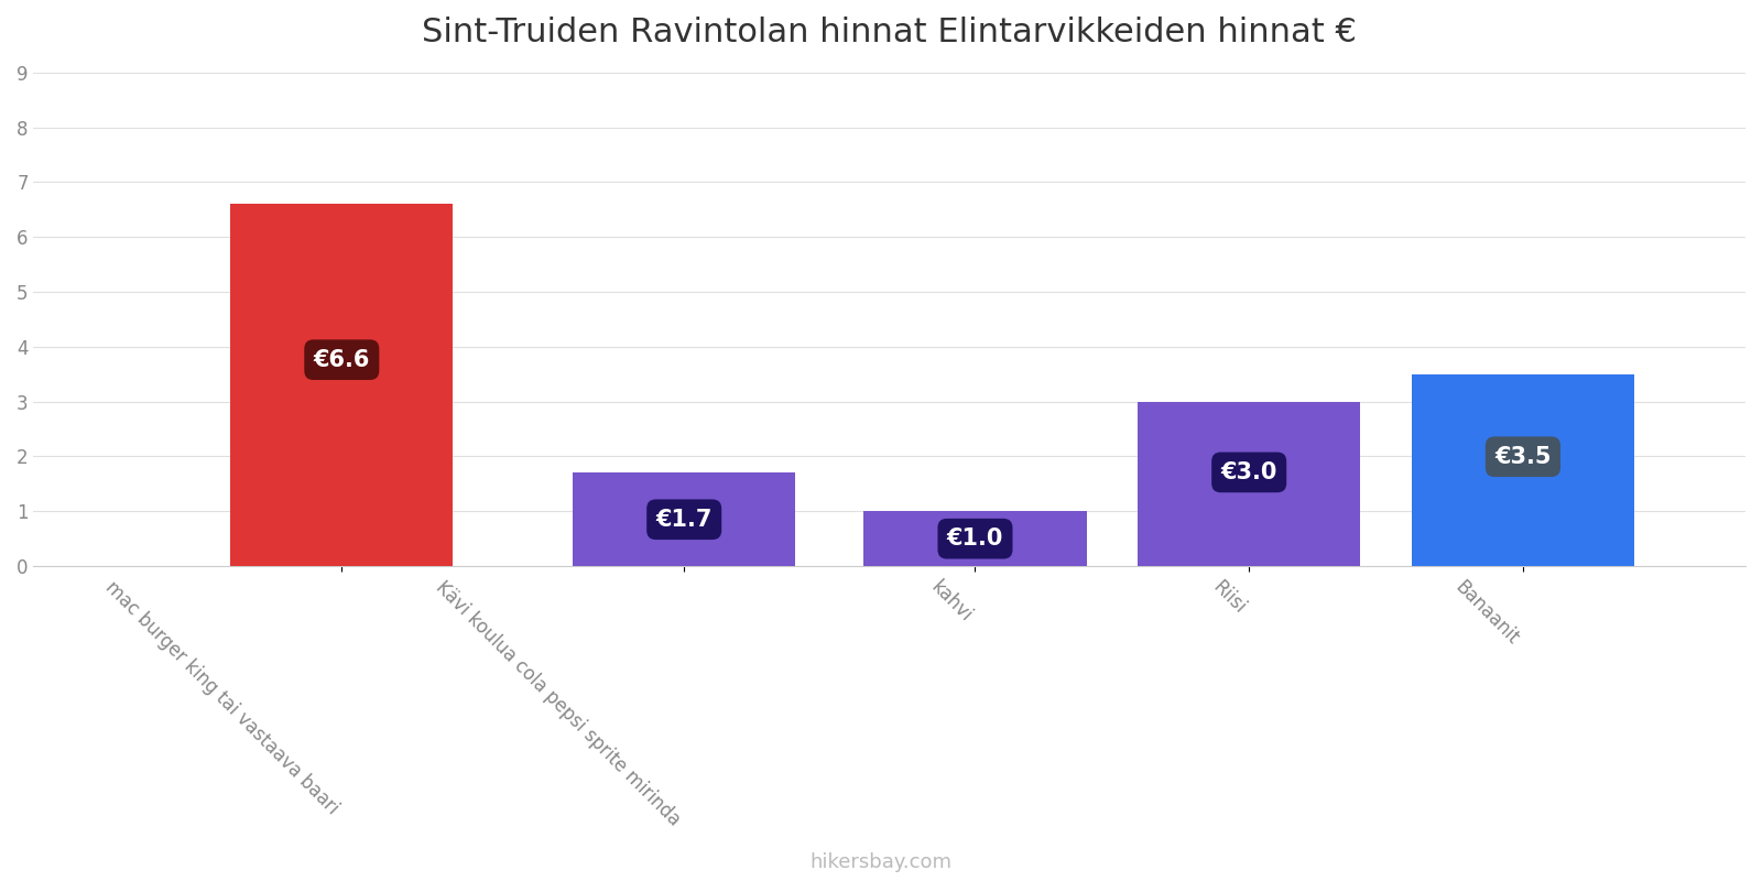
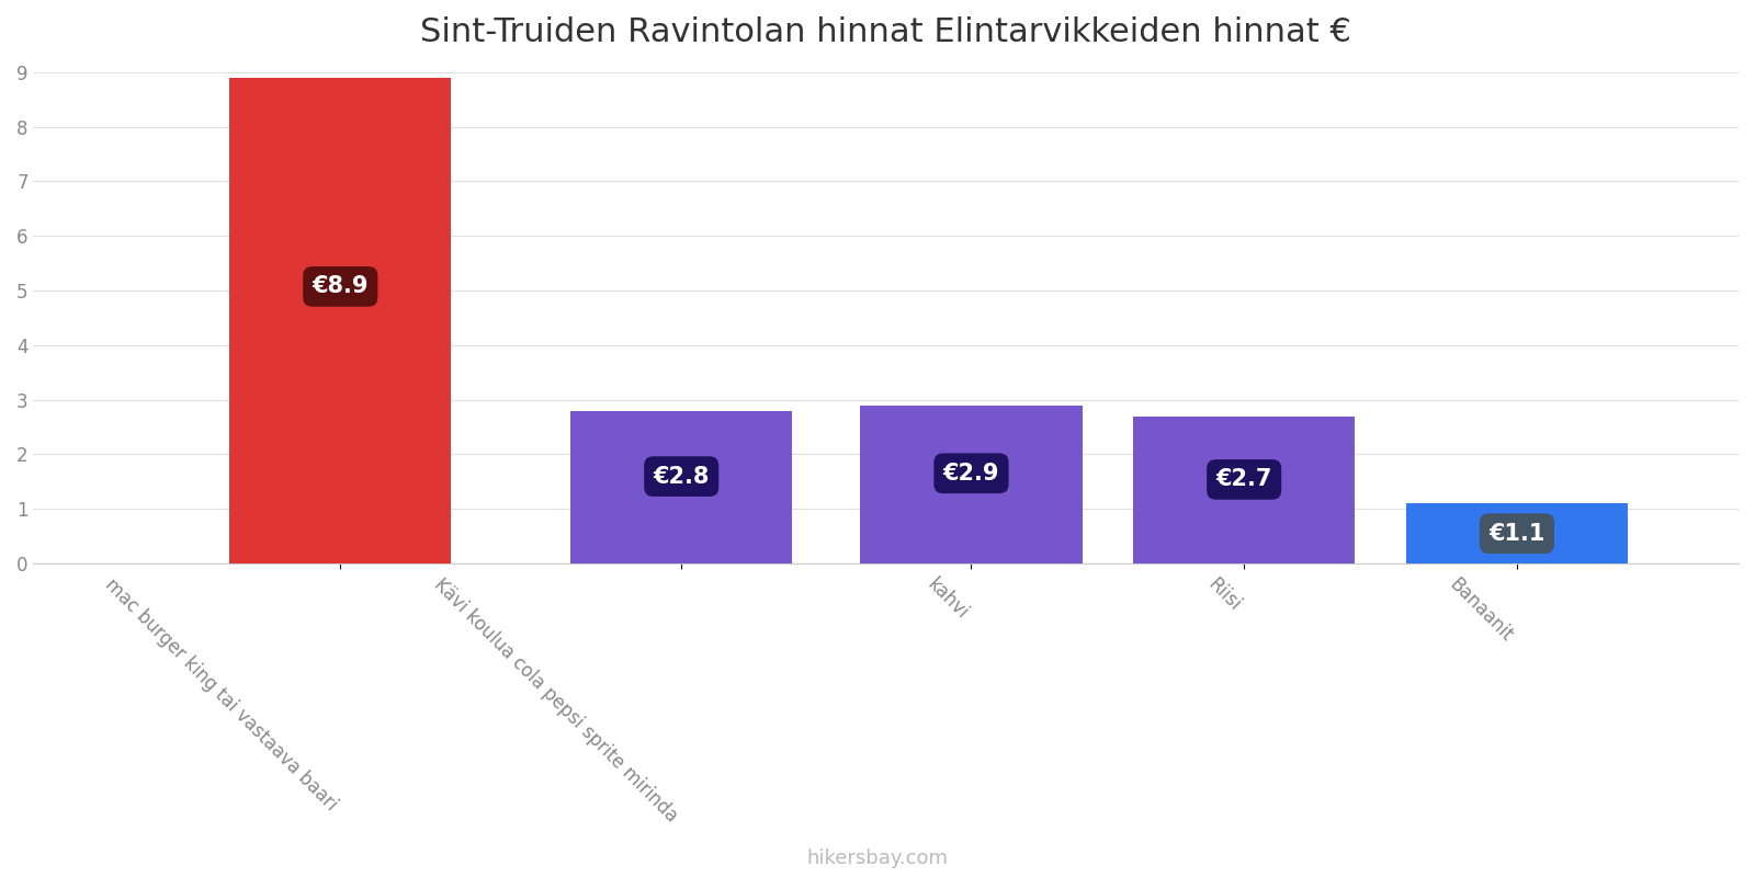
mac burger king tai vastaava baari: €6.6 -> €8.9
Kävi koulua cola pepsi sprite mirinda: €1.7 -> €2.8
kahvi: €1.0 -> €2.9
Riisi: €3.0 -> €2.7
Banaanit: €3.5 -> €1.1
